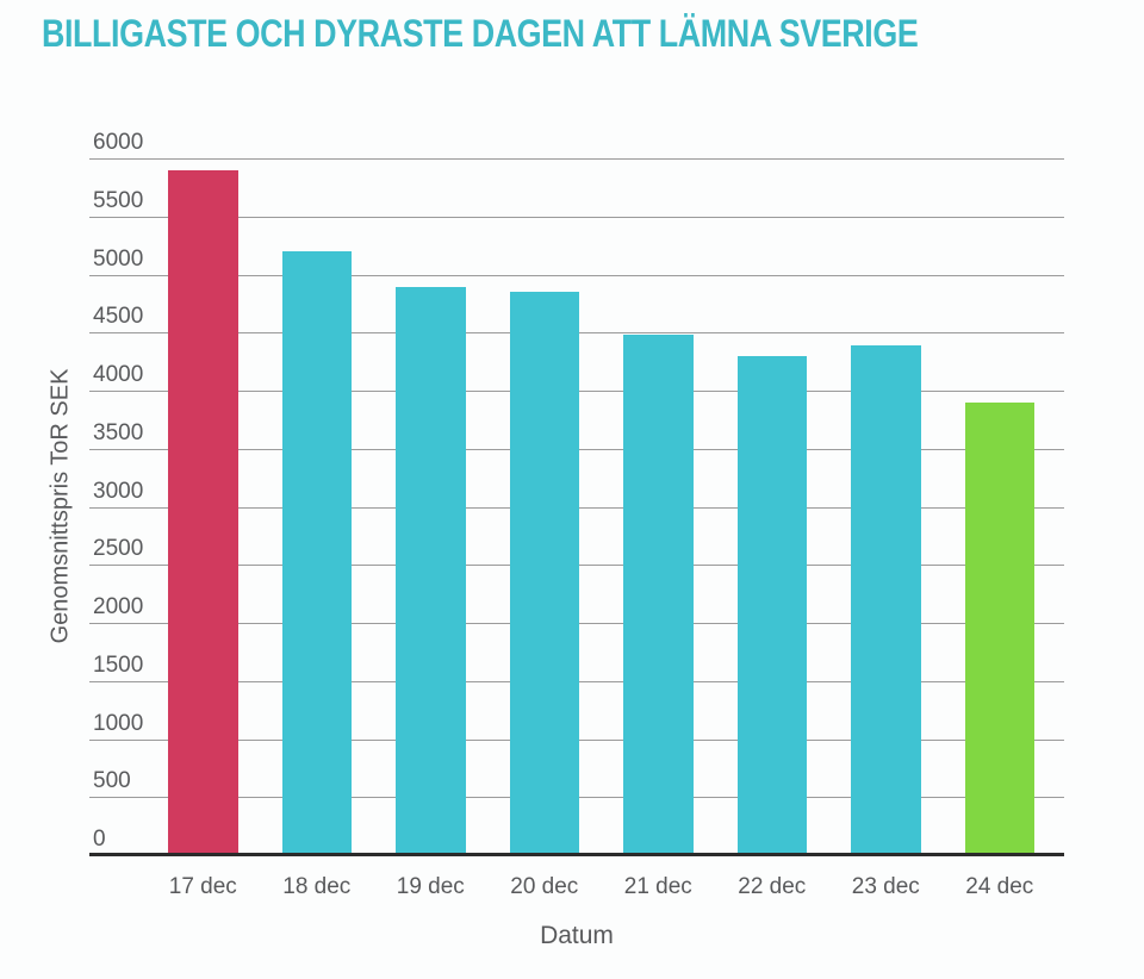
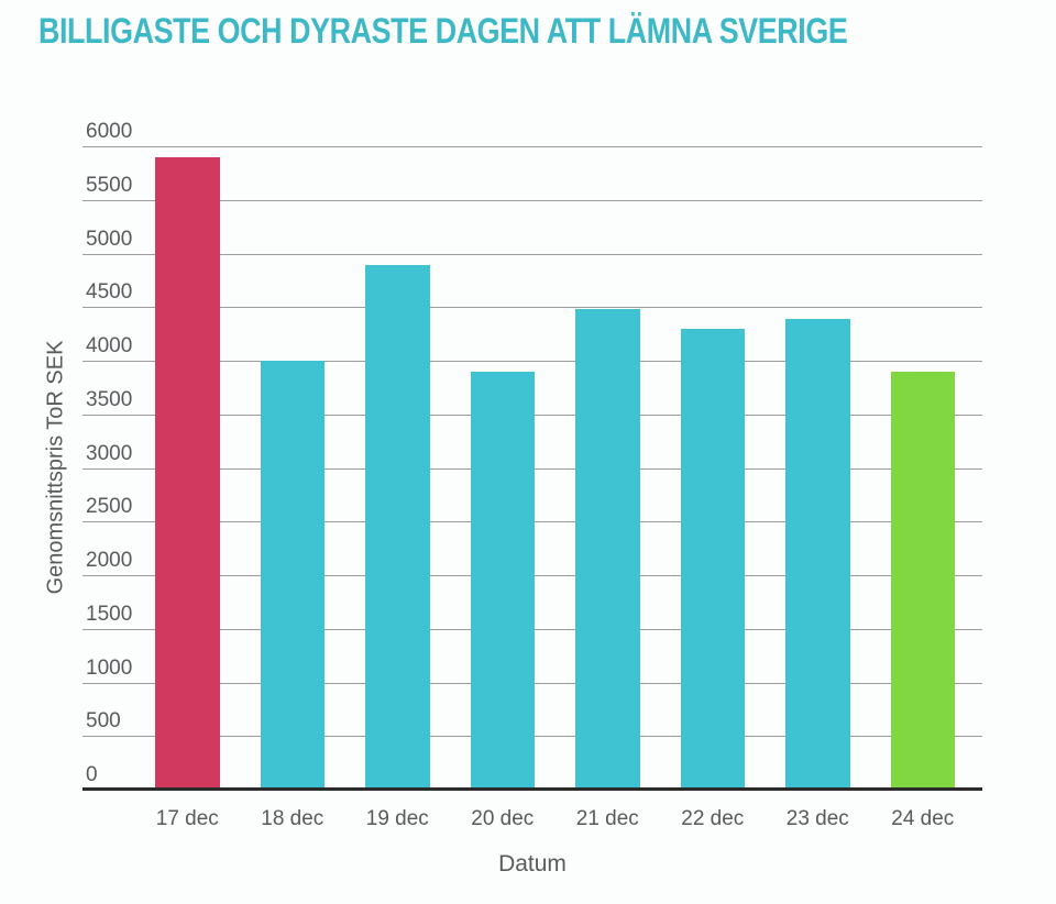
18 dec: 5200 -> 4000
20 dec: 4800 -> 3900
